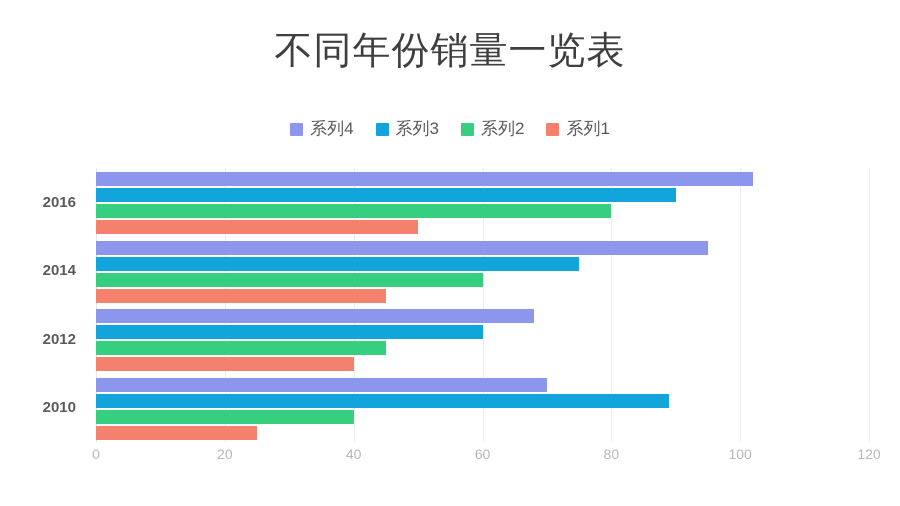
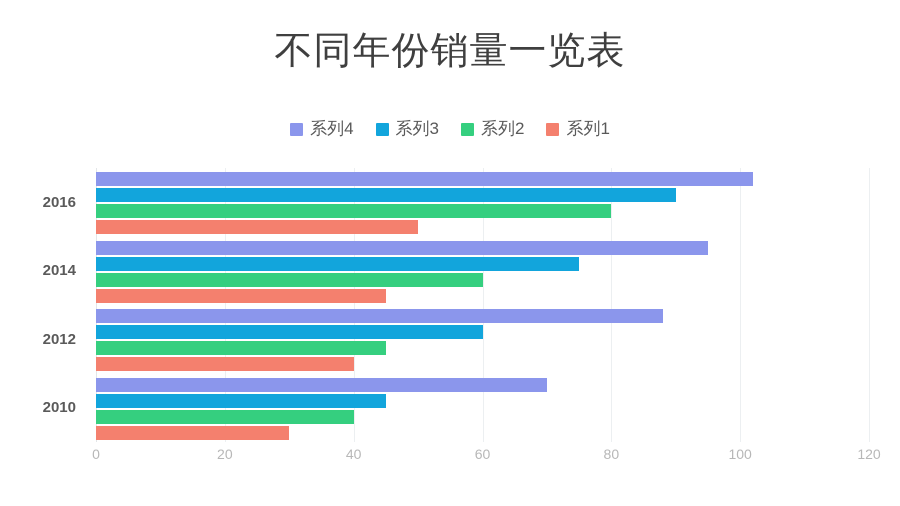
系列4/2012: 68 -> 88
系列3/2010: 89 -> 45
系列1/2010: 25 -> 30
